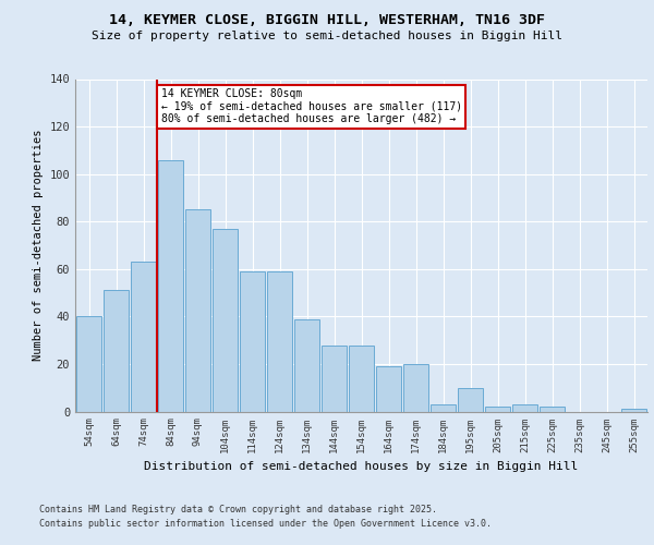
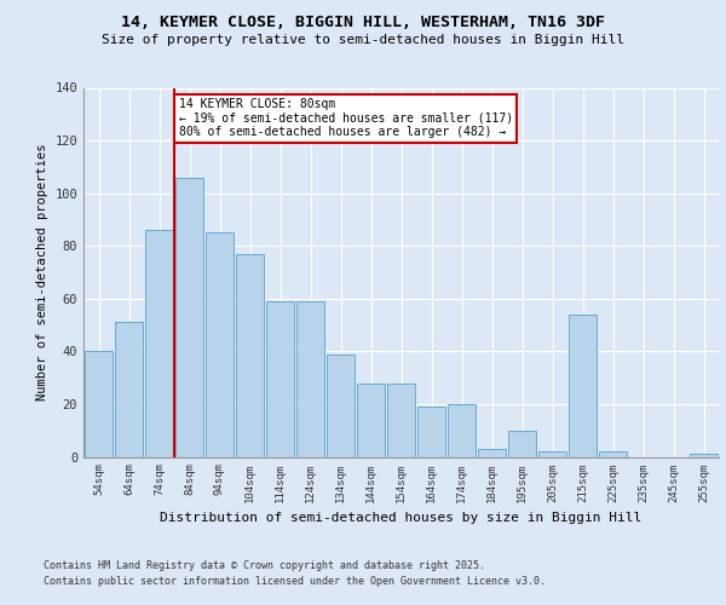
74sqm: 63 -> 86
215sqm: 3 -> 54
